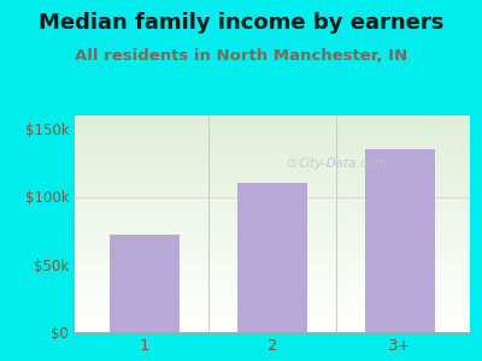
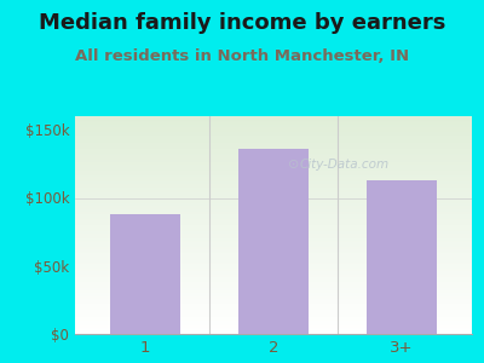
1: $72k -> $88k
2: $110k -> $136k
3+: $135k -> $113k
